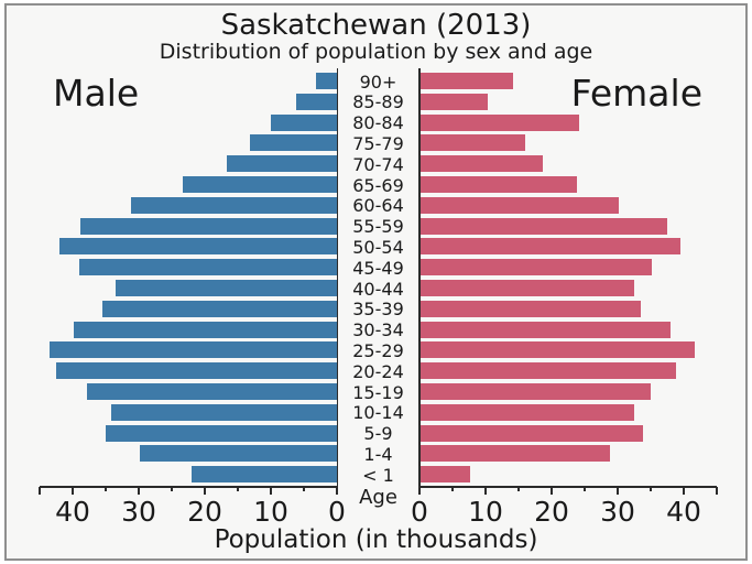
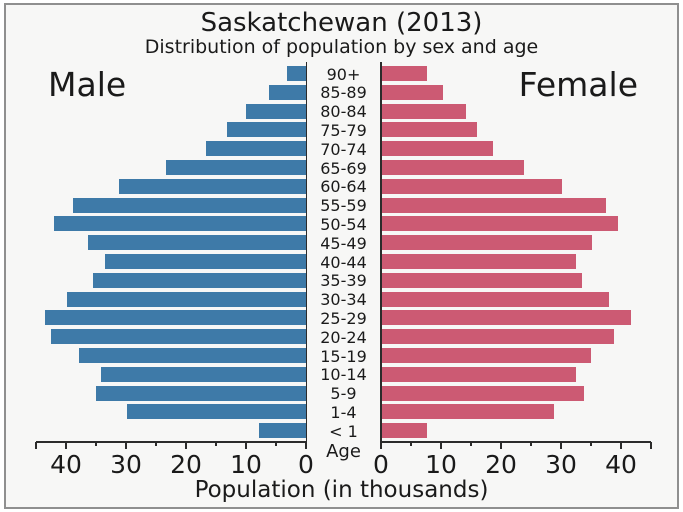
Female/90+: 14 -> 8
Female/80-84: 24 -> 14
Male/45-49: 39 -> 36
Male/< 1: 22 -> 8
